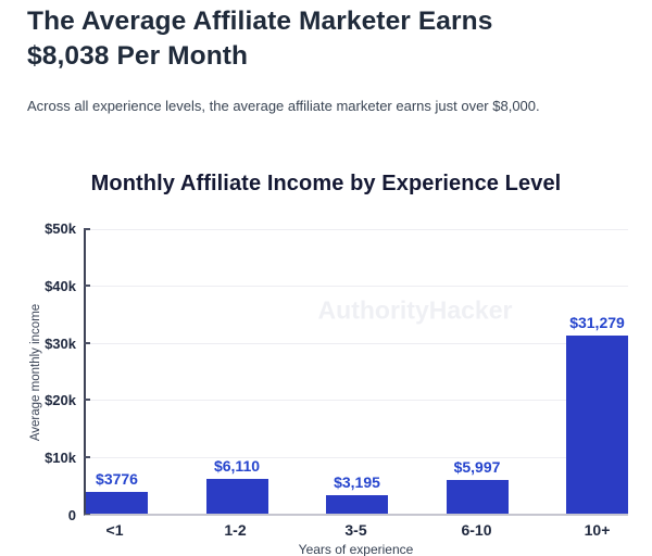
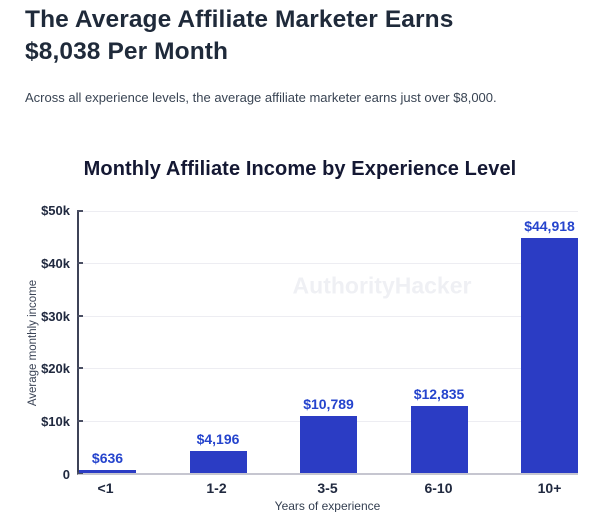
<1: $3776 -> $636
1-2: $6,110 -> $4,196
3-5: $3,195 -> $10,789
6-10: $5,997 -> $12,835
10+: $31,279 -> $44,918
